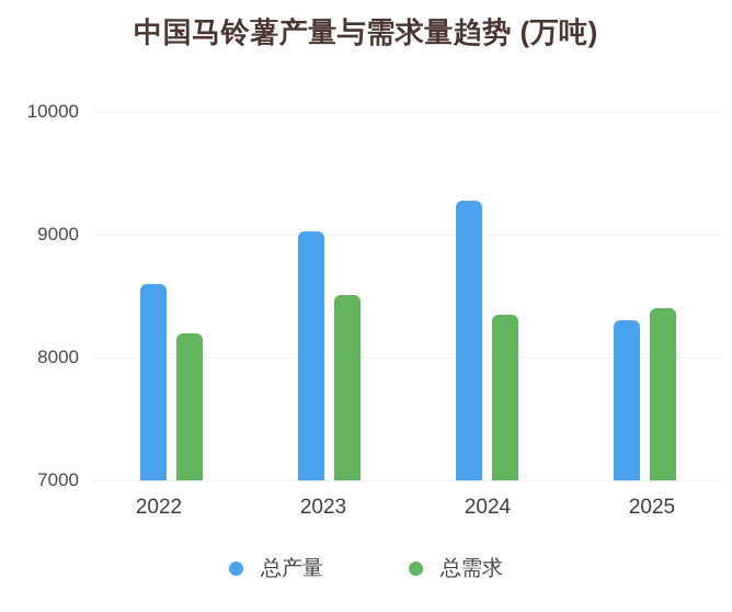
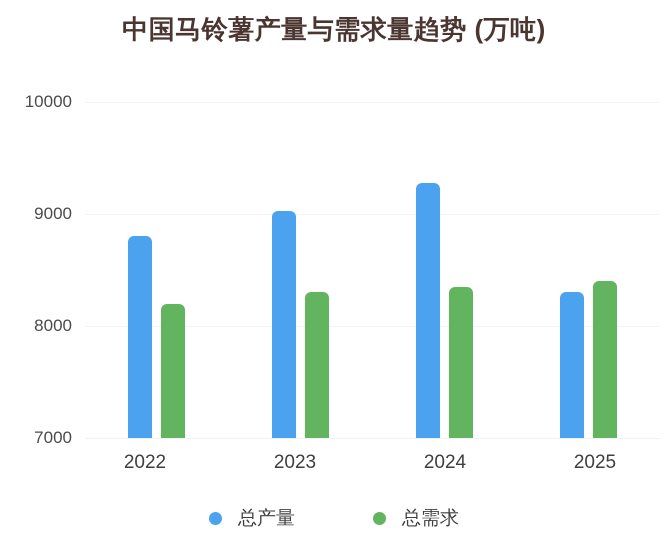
总产量/2022: 8600 -> 8800
总需求/2023: 8510 -> 8300
